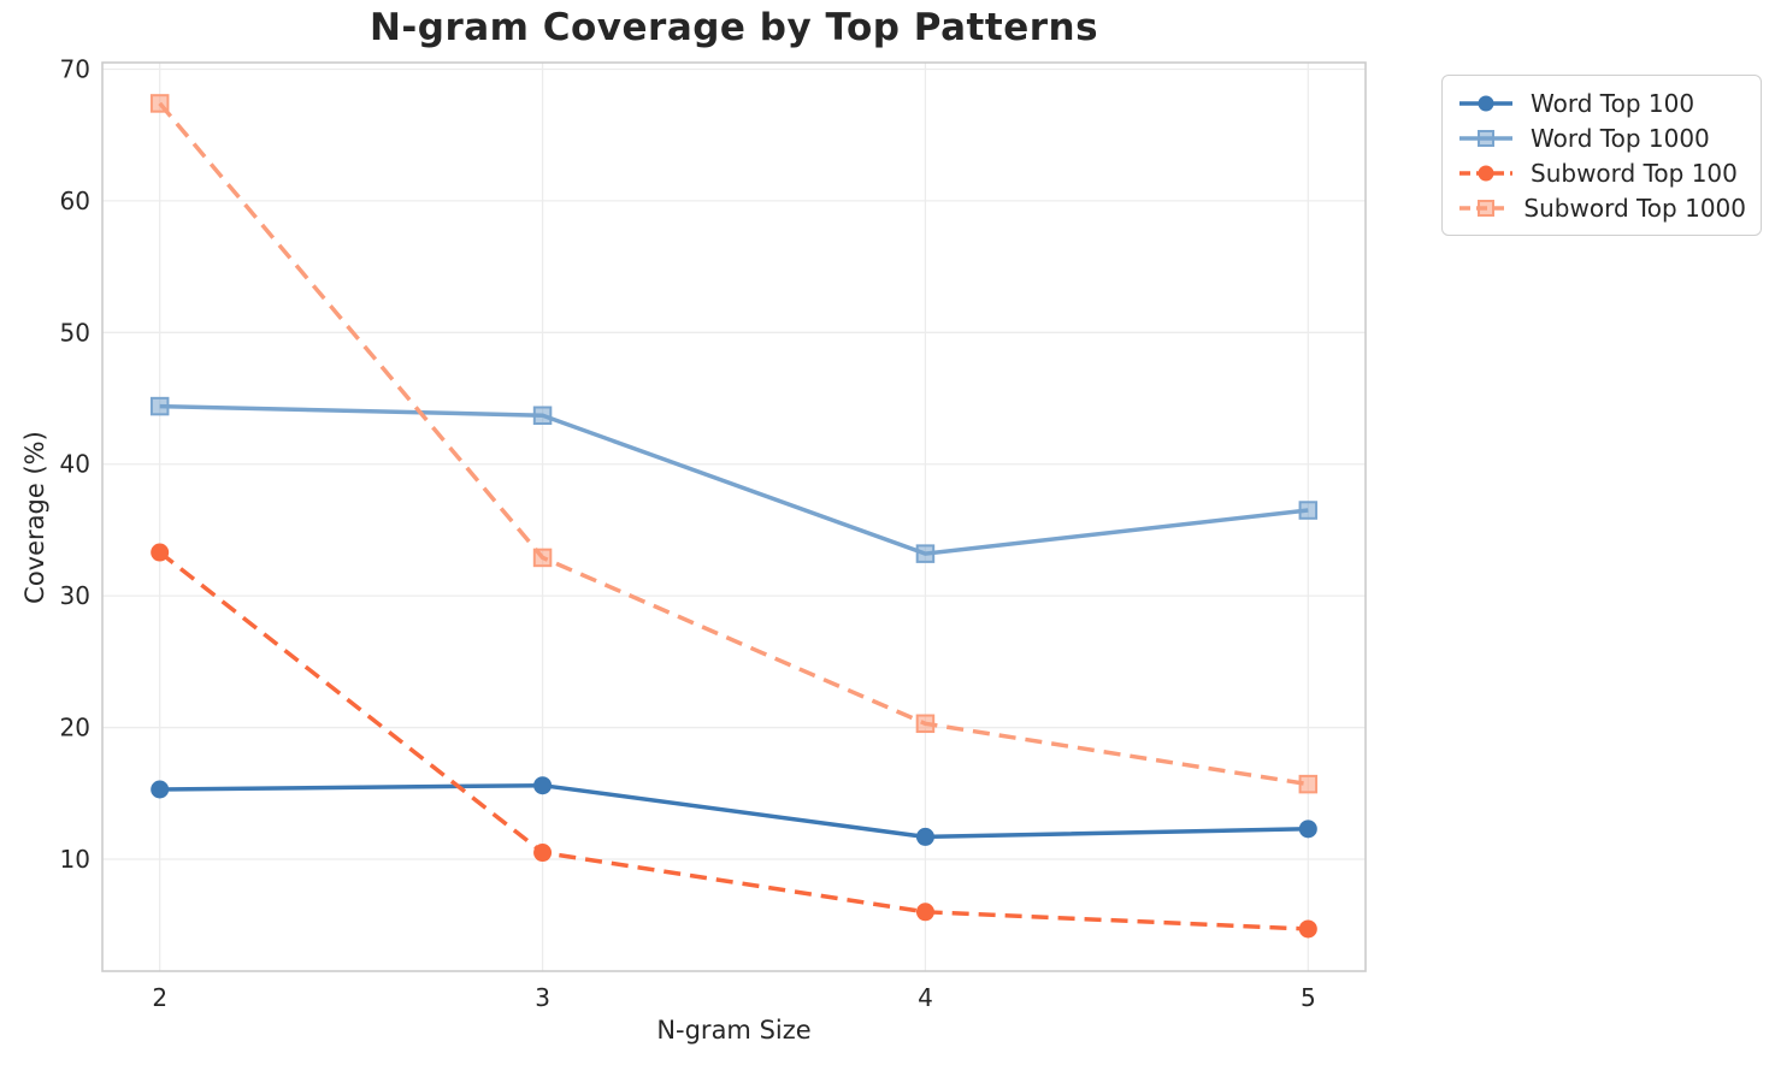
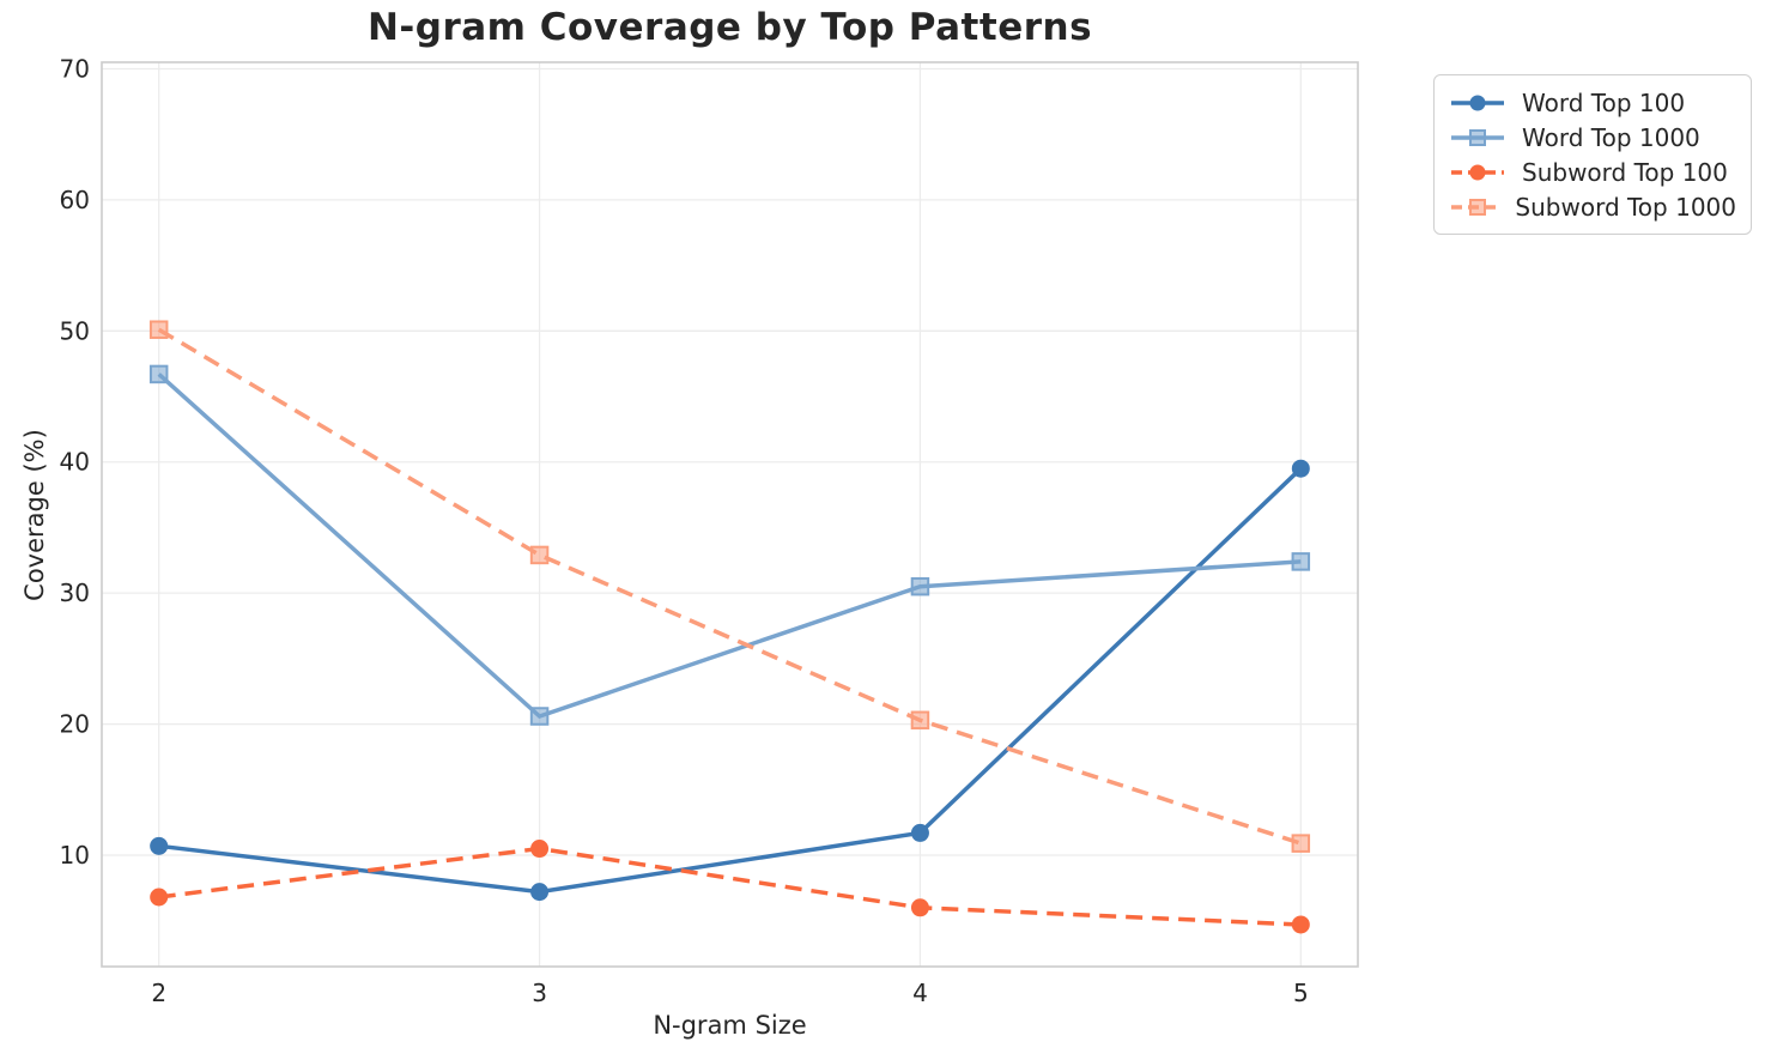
Word Top 100/2: 15.3 -> 10.7
Word Top 1000/2: 44.4 -> 46.7
Subword Top 100/2: 33.3 -> 6.8
Subword Top 1000/2: 67.4 -> 50.1
Word Top 100/3: 15.6 -> 7.2
Word Top 1000/3: 43.7 -> 20.6
Word Top 1000/4: 33.2 -> 30.5
Word Top 100/5: 12.3 -> 39.5
Word Top 1000/5: 36.5 -> 32.4
Subword Top 1000/5: 15.7 -> 10.9
